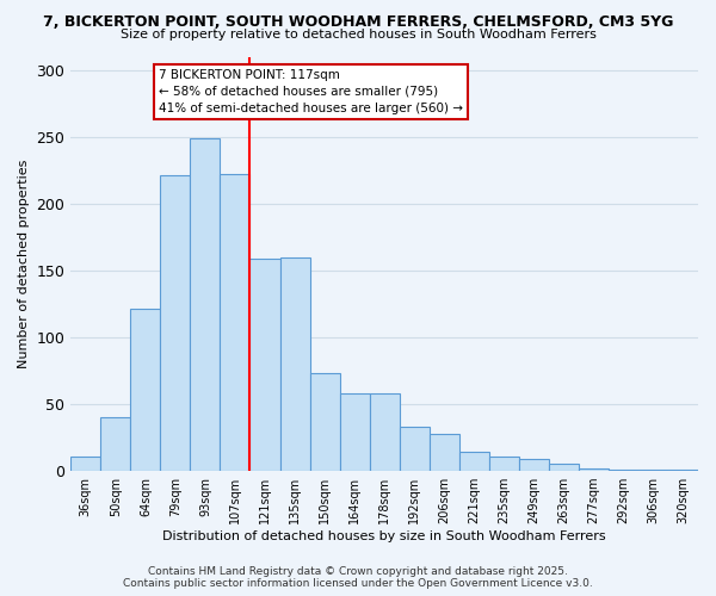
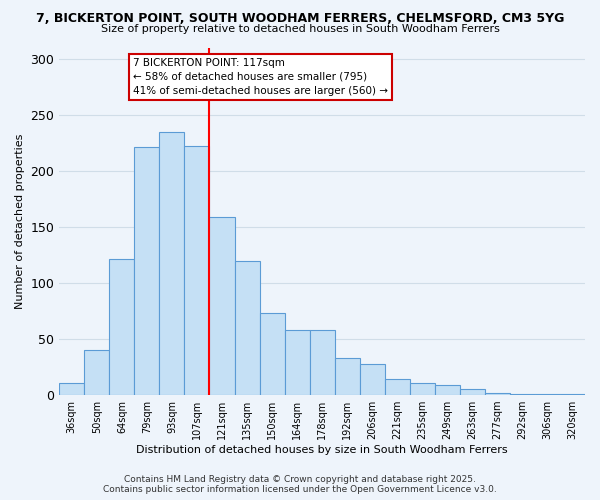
93sqm: 249 -> 235
135sqm: 160 -> 120
